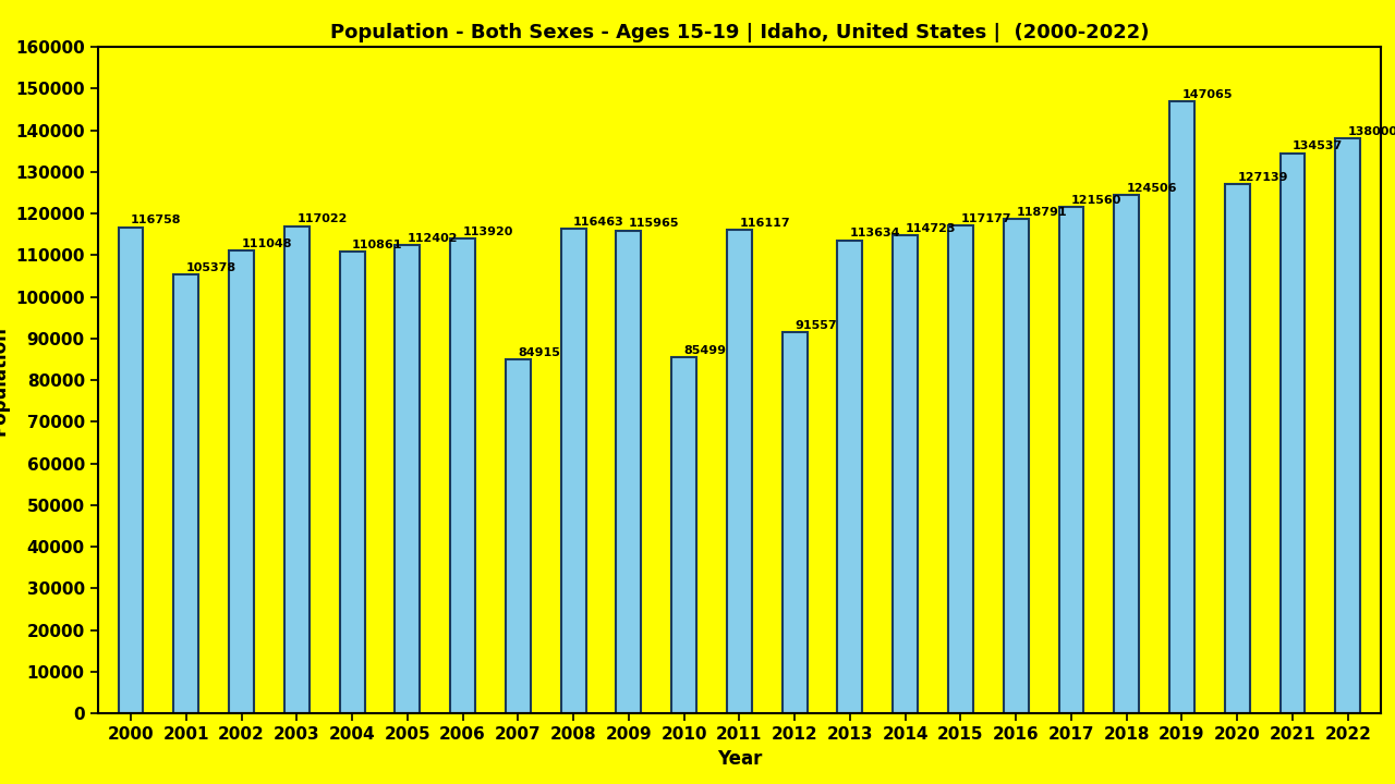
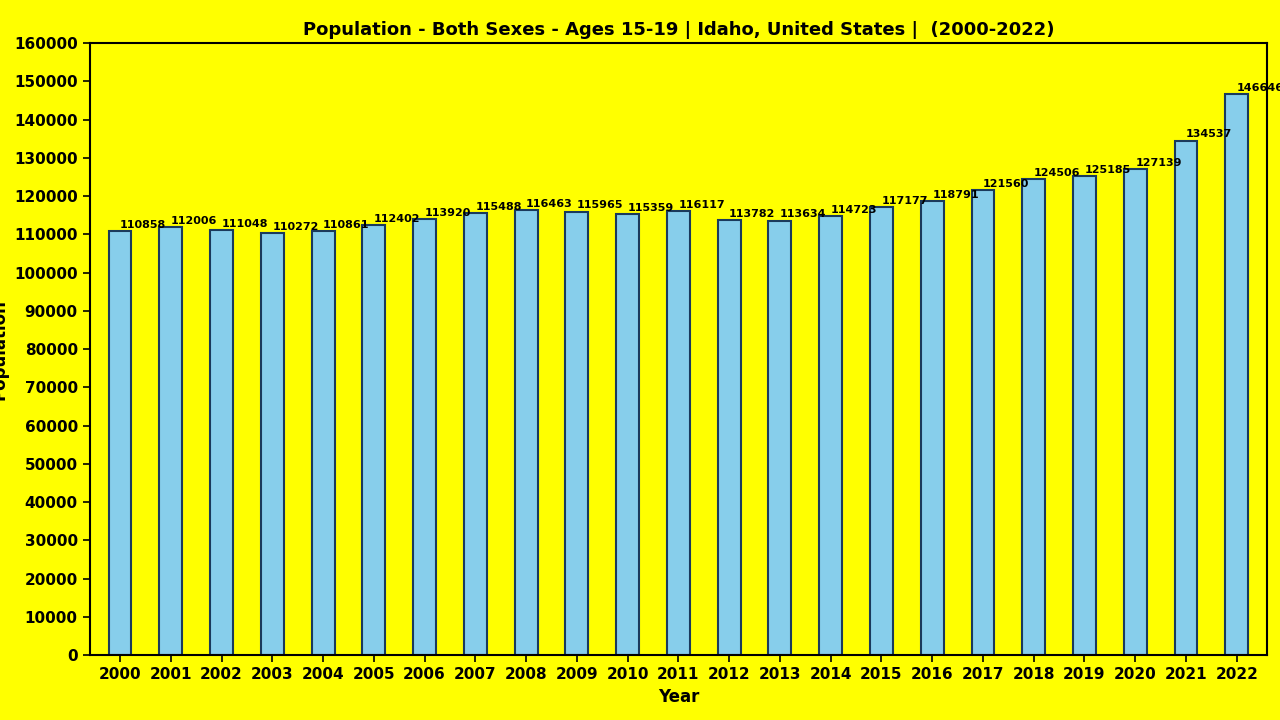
2000: 116758 -> 110858
2001: 105378 -> 112006
2003: 117022 -> 110272
2007: 84915 -> 115488
2010: 85499 -> 115359
2012: 91557 -> 113782
2019: 147065 -> 125185
2022: 138000 -> 146600
